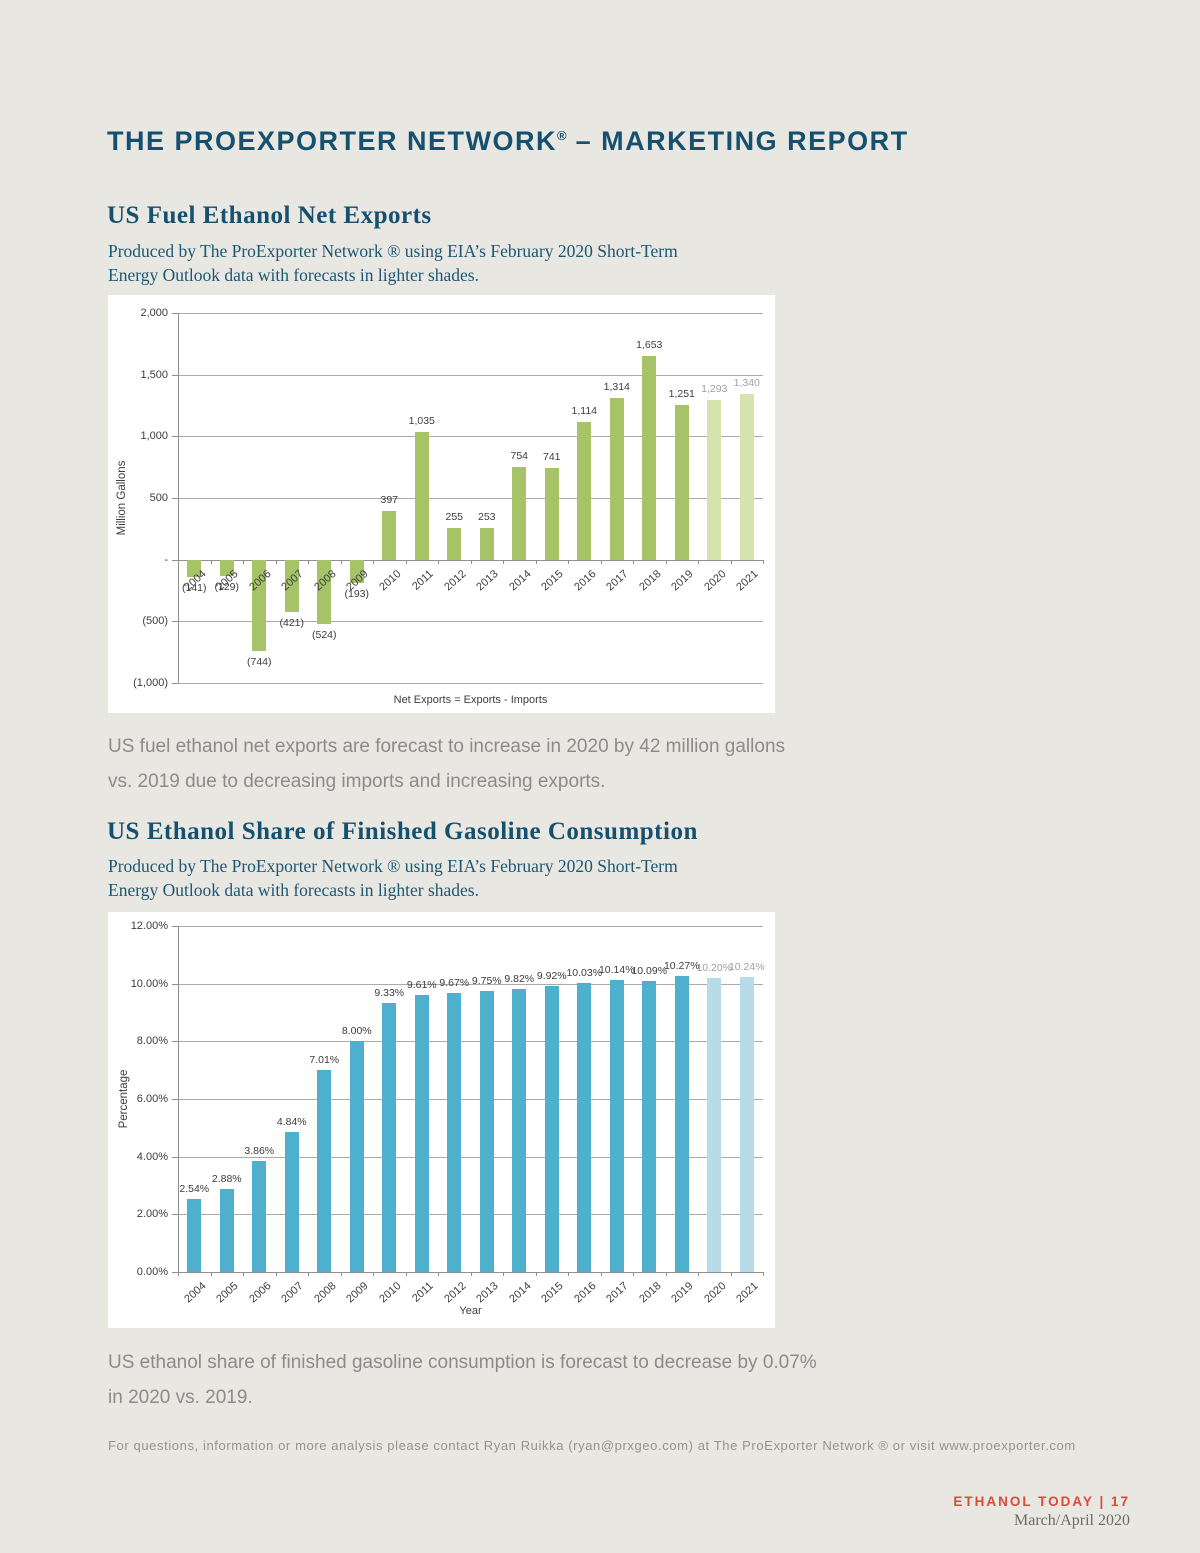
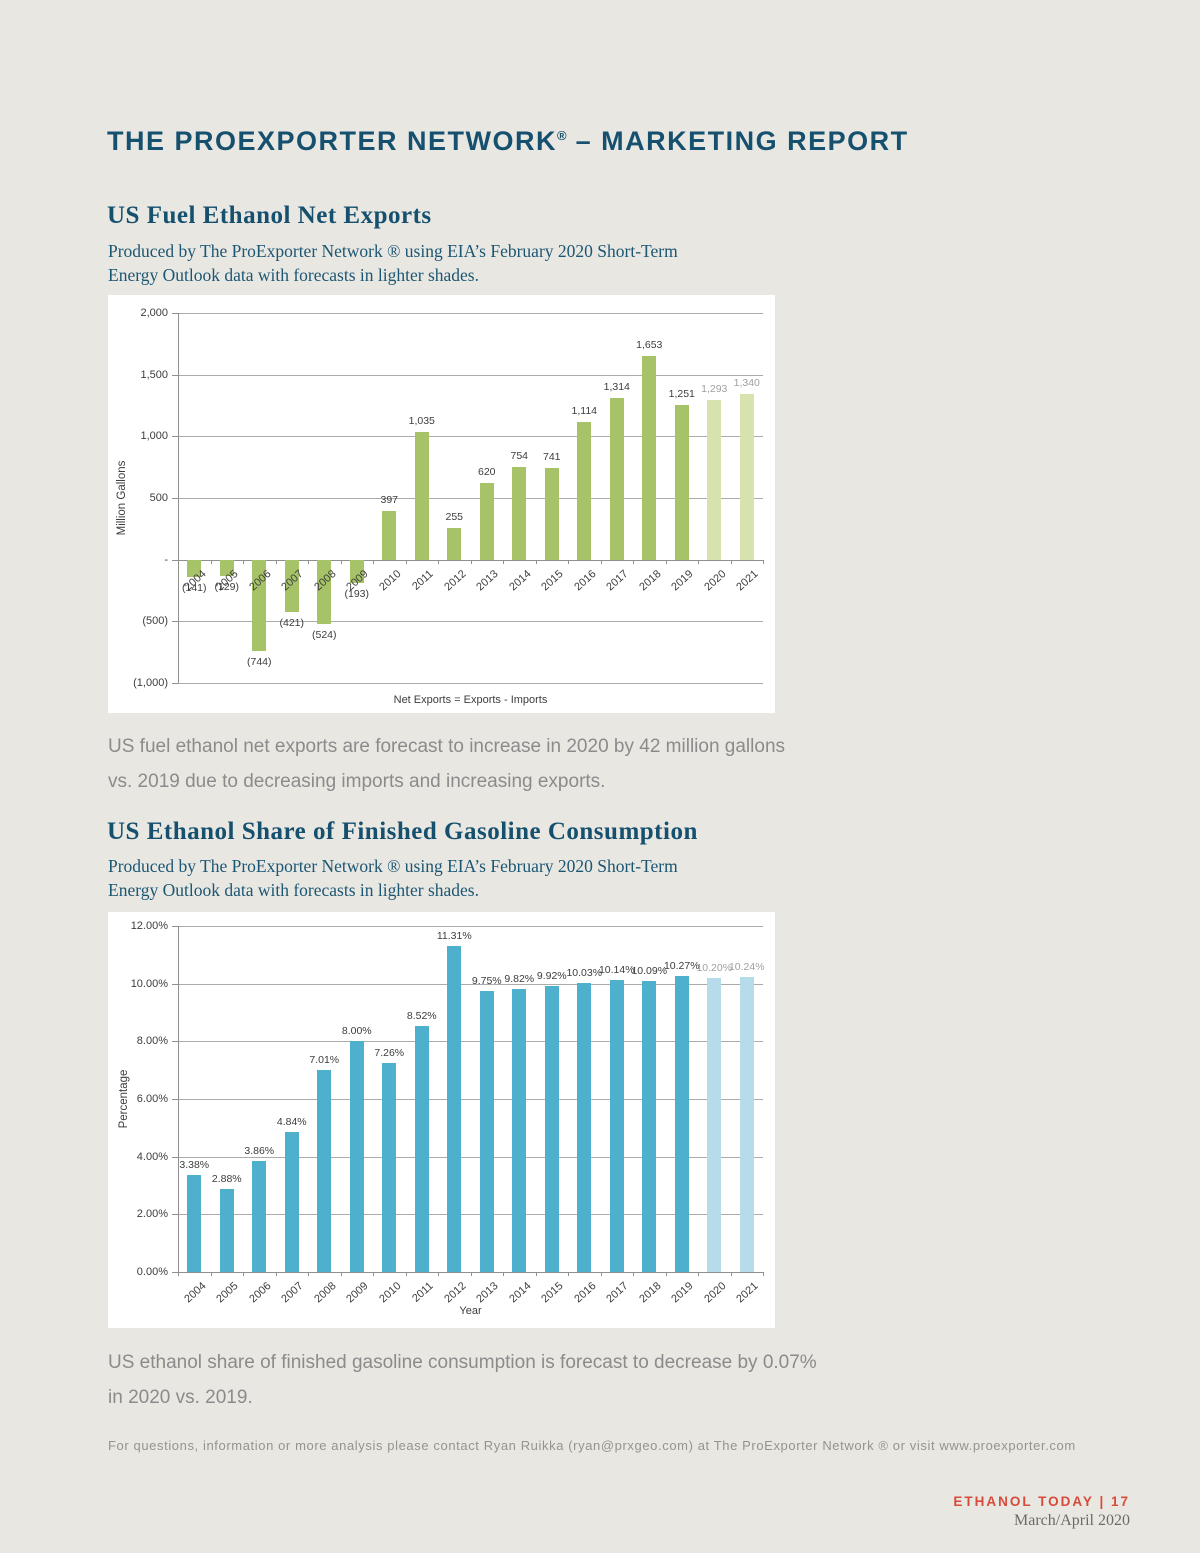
US Fuel Ethanol Net Exports/2013: 253 -> 620
US Ethanol Share of Finished Gasoline Consumption/2004: 2.54% -> 3.38%
US Ethanol Share of Finished Gasoline Consumption/2010: 9.33% -> 7.26%
US Ethanol Share of Finished Gasoline Consumption/2011: 9.61% -> 8.52%
US Ethanol Share of Finished Gasoline Consumption/2012: 9.67% -> 11.31%
